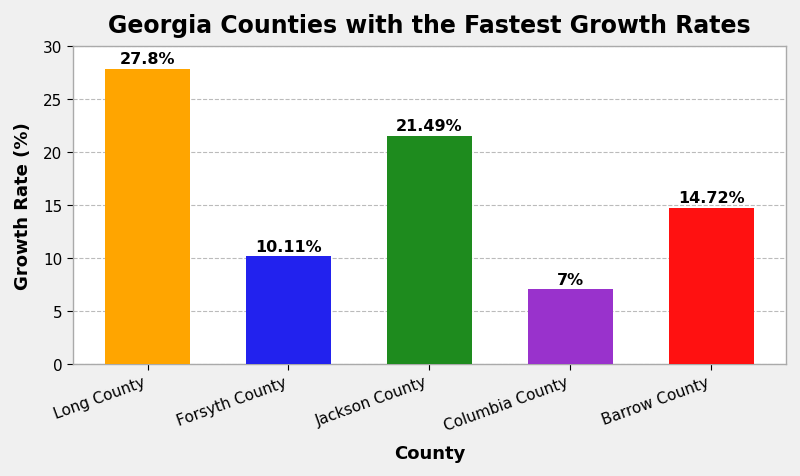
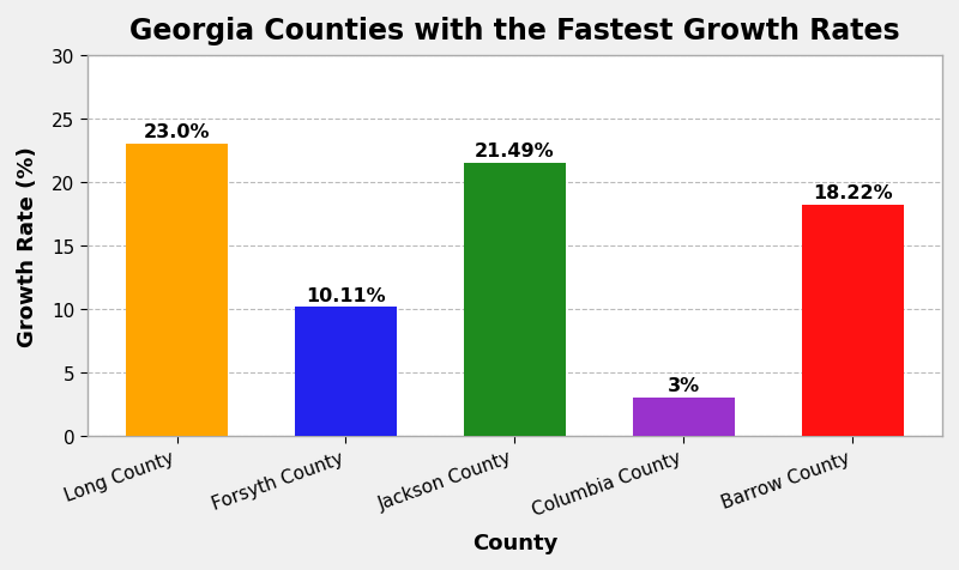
Long County: 27.8% -> 23.0%
Columbia County: 7% -> 3%
Barrow County: 14.72% -> 18.22%
